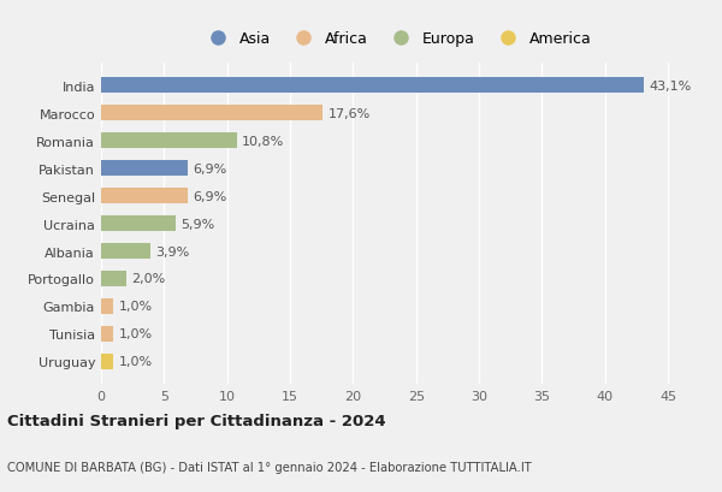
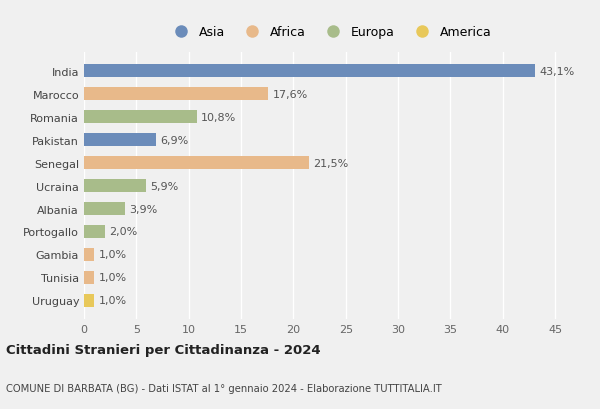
Senegal: 6,9% -> 21,5%
